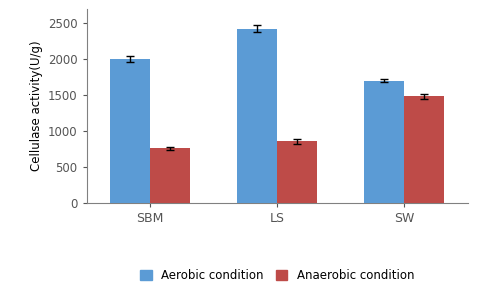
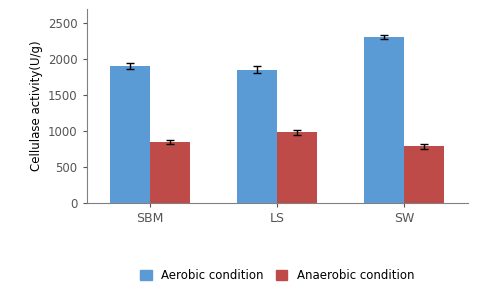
Aerobic condition/SBM: 2000 -> 1900
Anaerobic condition/SBM: 760 -> 850
Aerobic condition/LS: 2420 -> 1860
Anaerobic condition/LS: 860 -> 980
Aerobic condition/SW: 1700 -> 2310
Anaerobic condition/SW: 1480 -> 790
